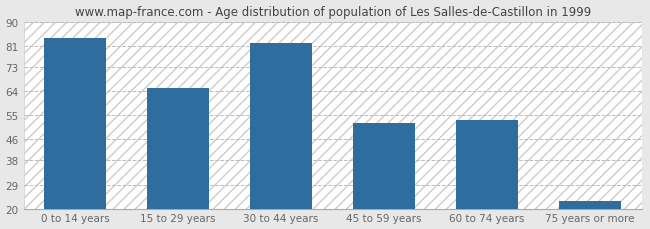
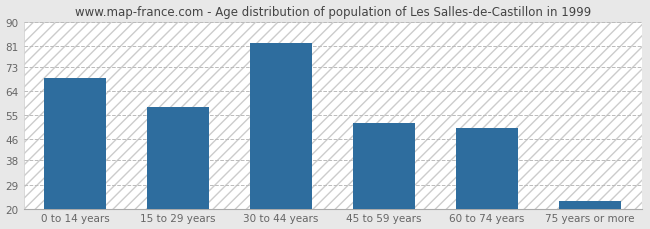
0 to 14 years: 84 -> 69
15 to 29 years: 65 -> 58
60 to 74 years: 53 -> 50
